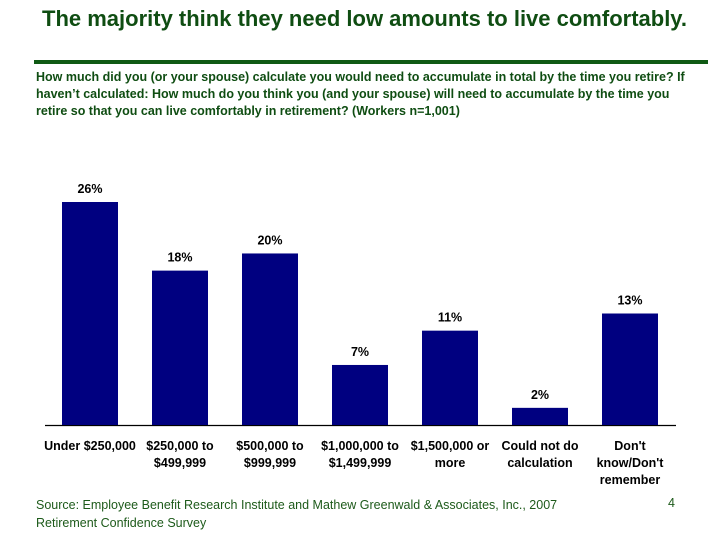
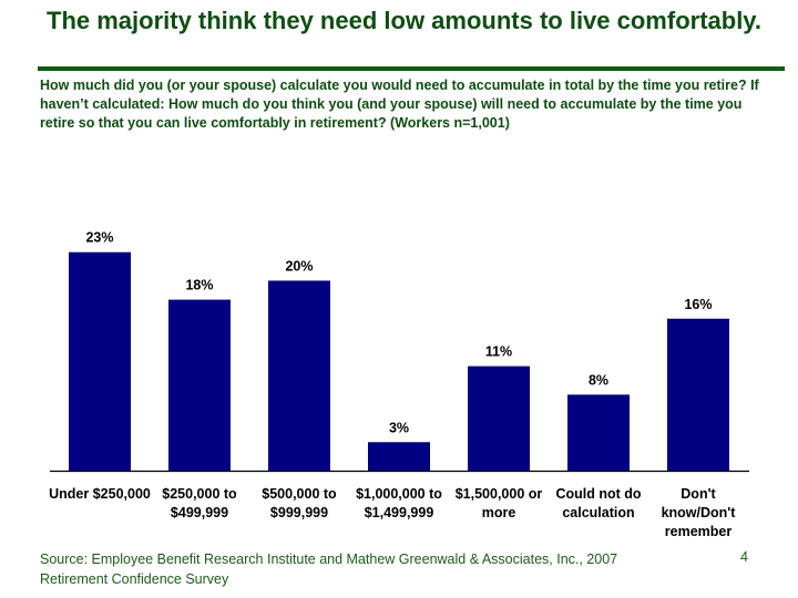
Under $250,000: 26% -> 23%
$1,000,000 to $1,499,999: 7% -> 3%
Could not do calculation: 2% -> 8%
Don't know/Don't remember: 13% -> 16%
